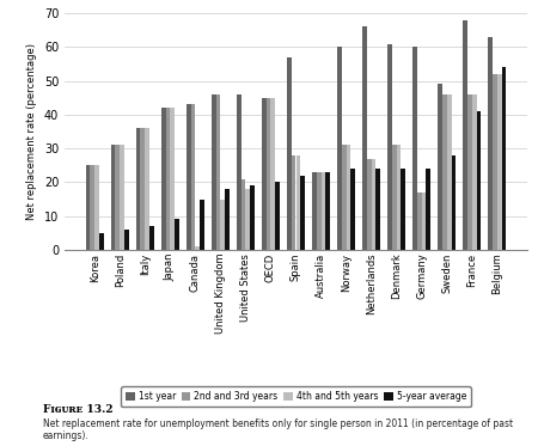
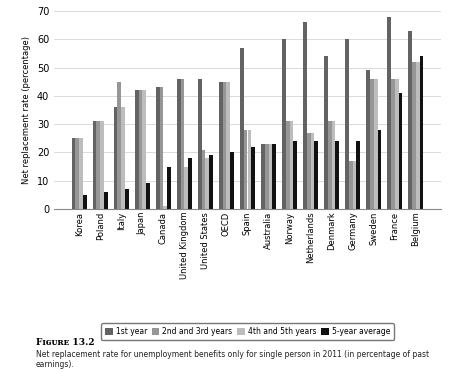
2nd and 3rd years/Italy: 36 -> 45
1st year/Denmark: 61 -> 54
